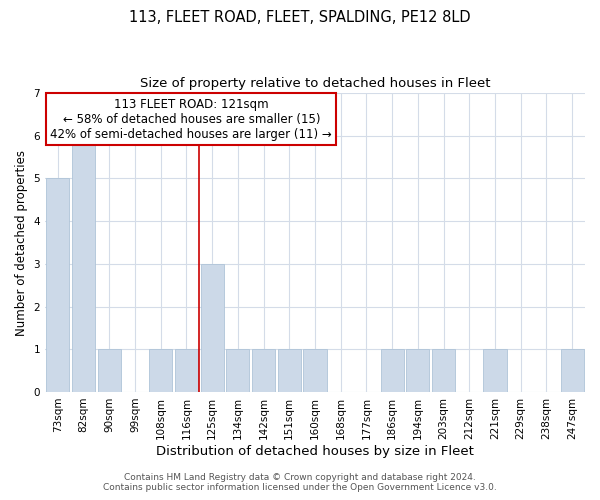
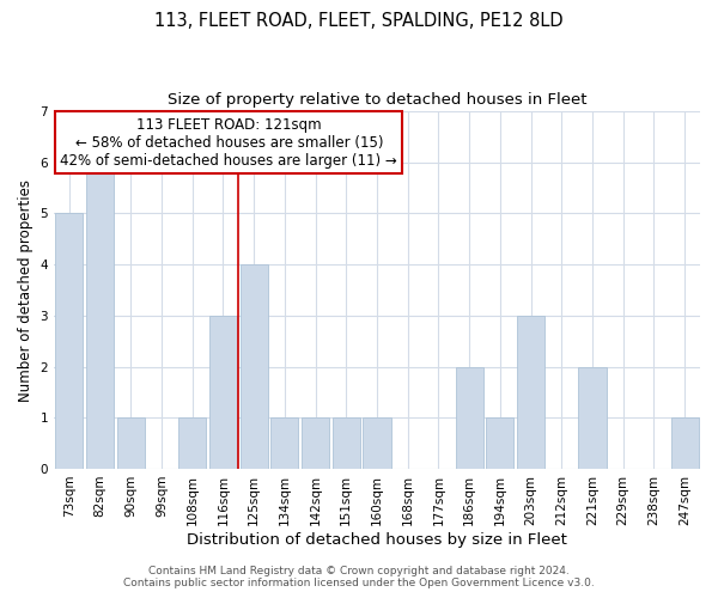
116sqm: 1 -> 3
125sqm: 3 -> 4
186sqm: 1 -> 2
203sqm: 1 -> 3
221sqm: 1 -> 2
